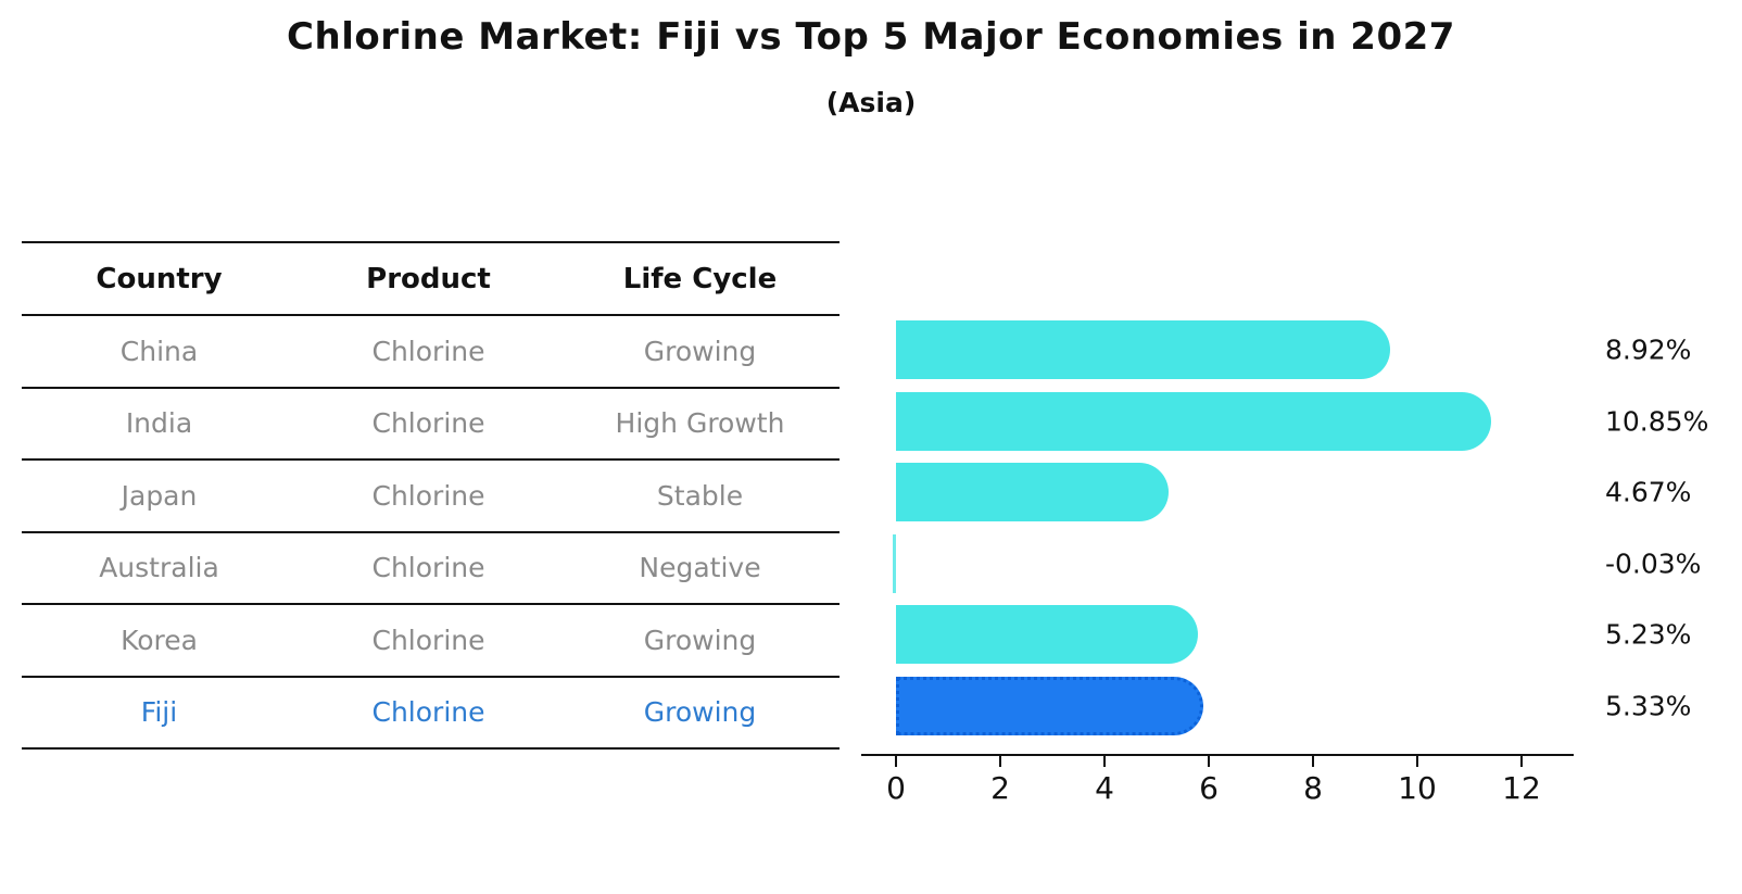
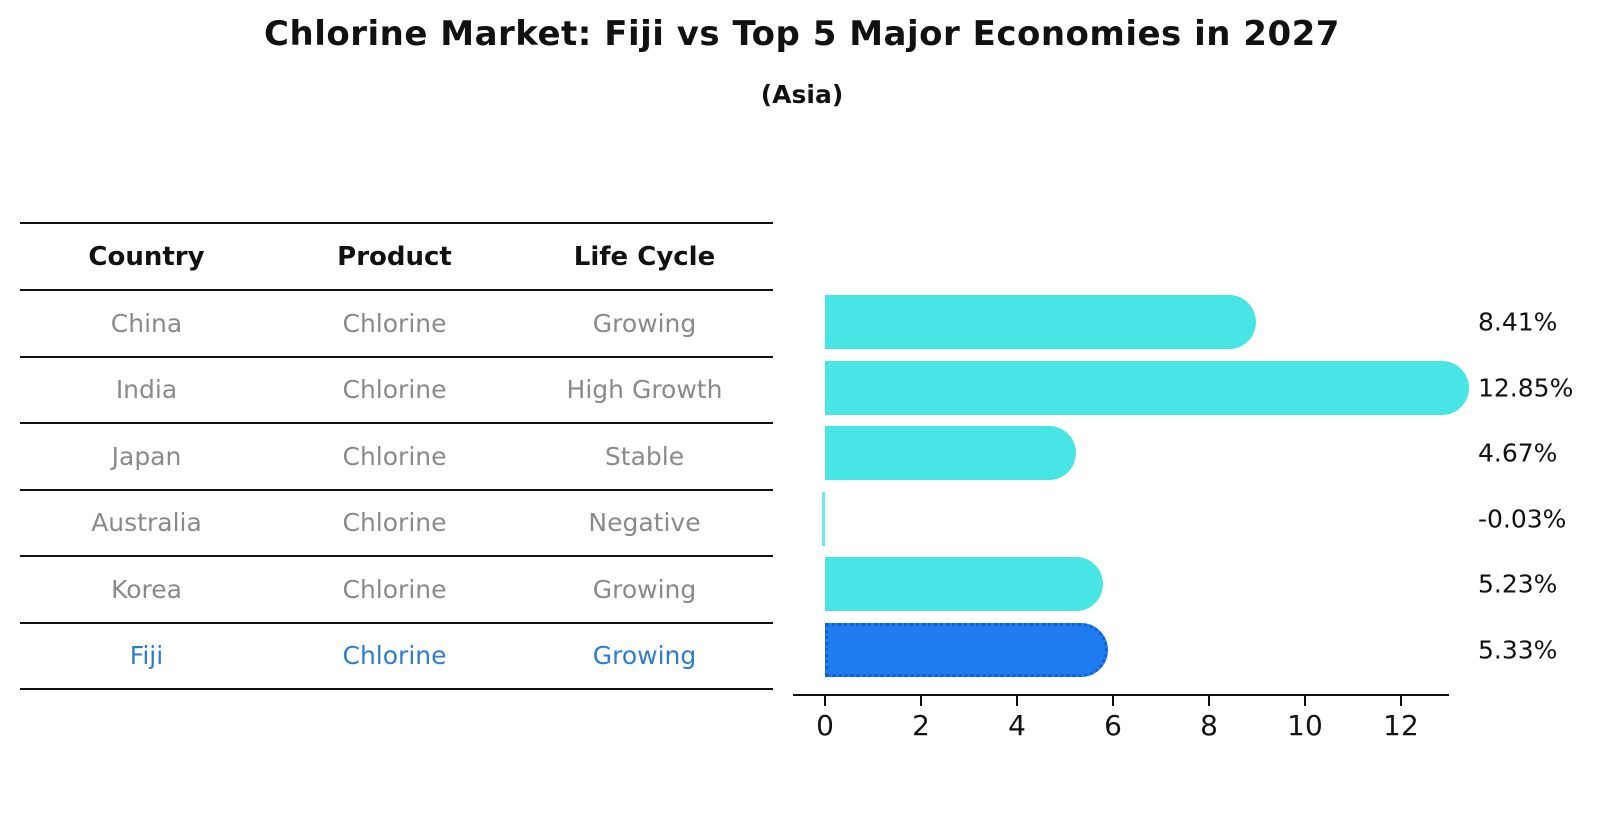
China: 8.92% -> 8.41%
India: 10.85% -> 12.85%
